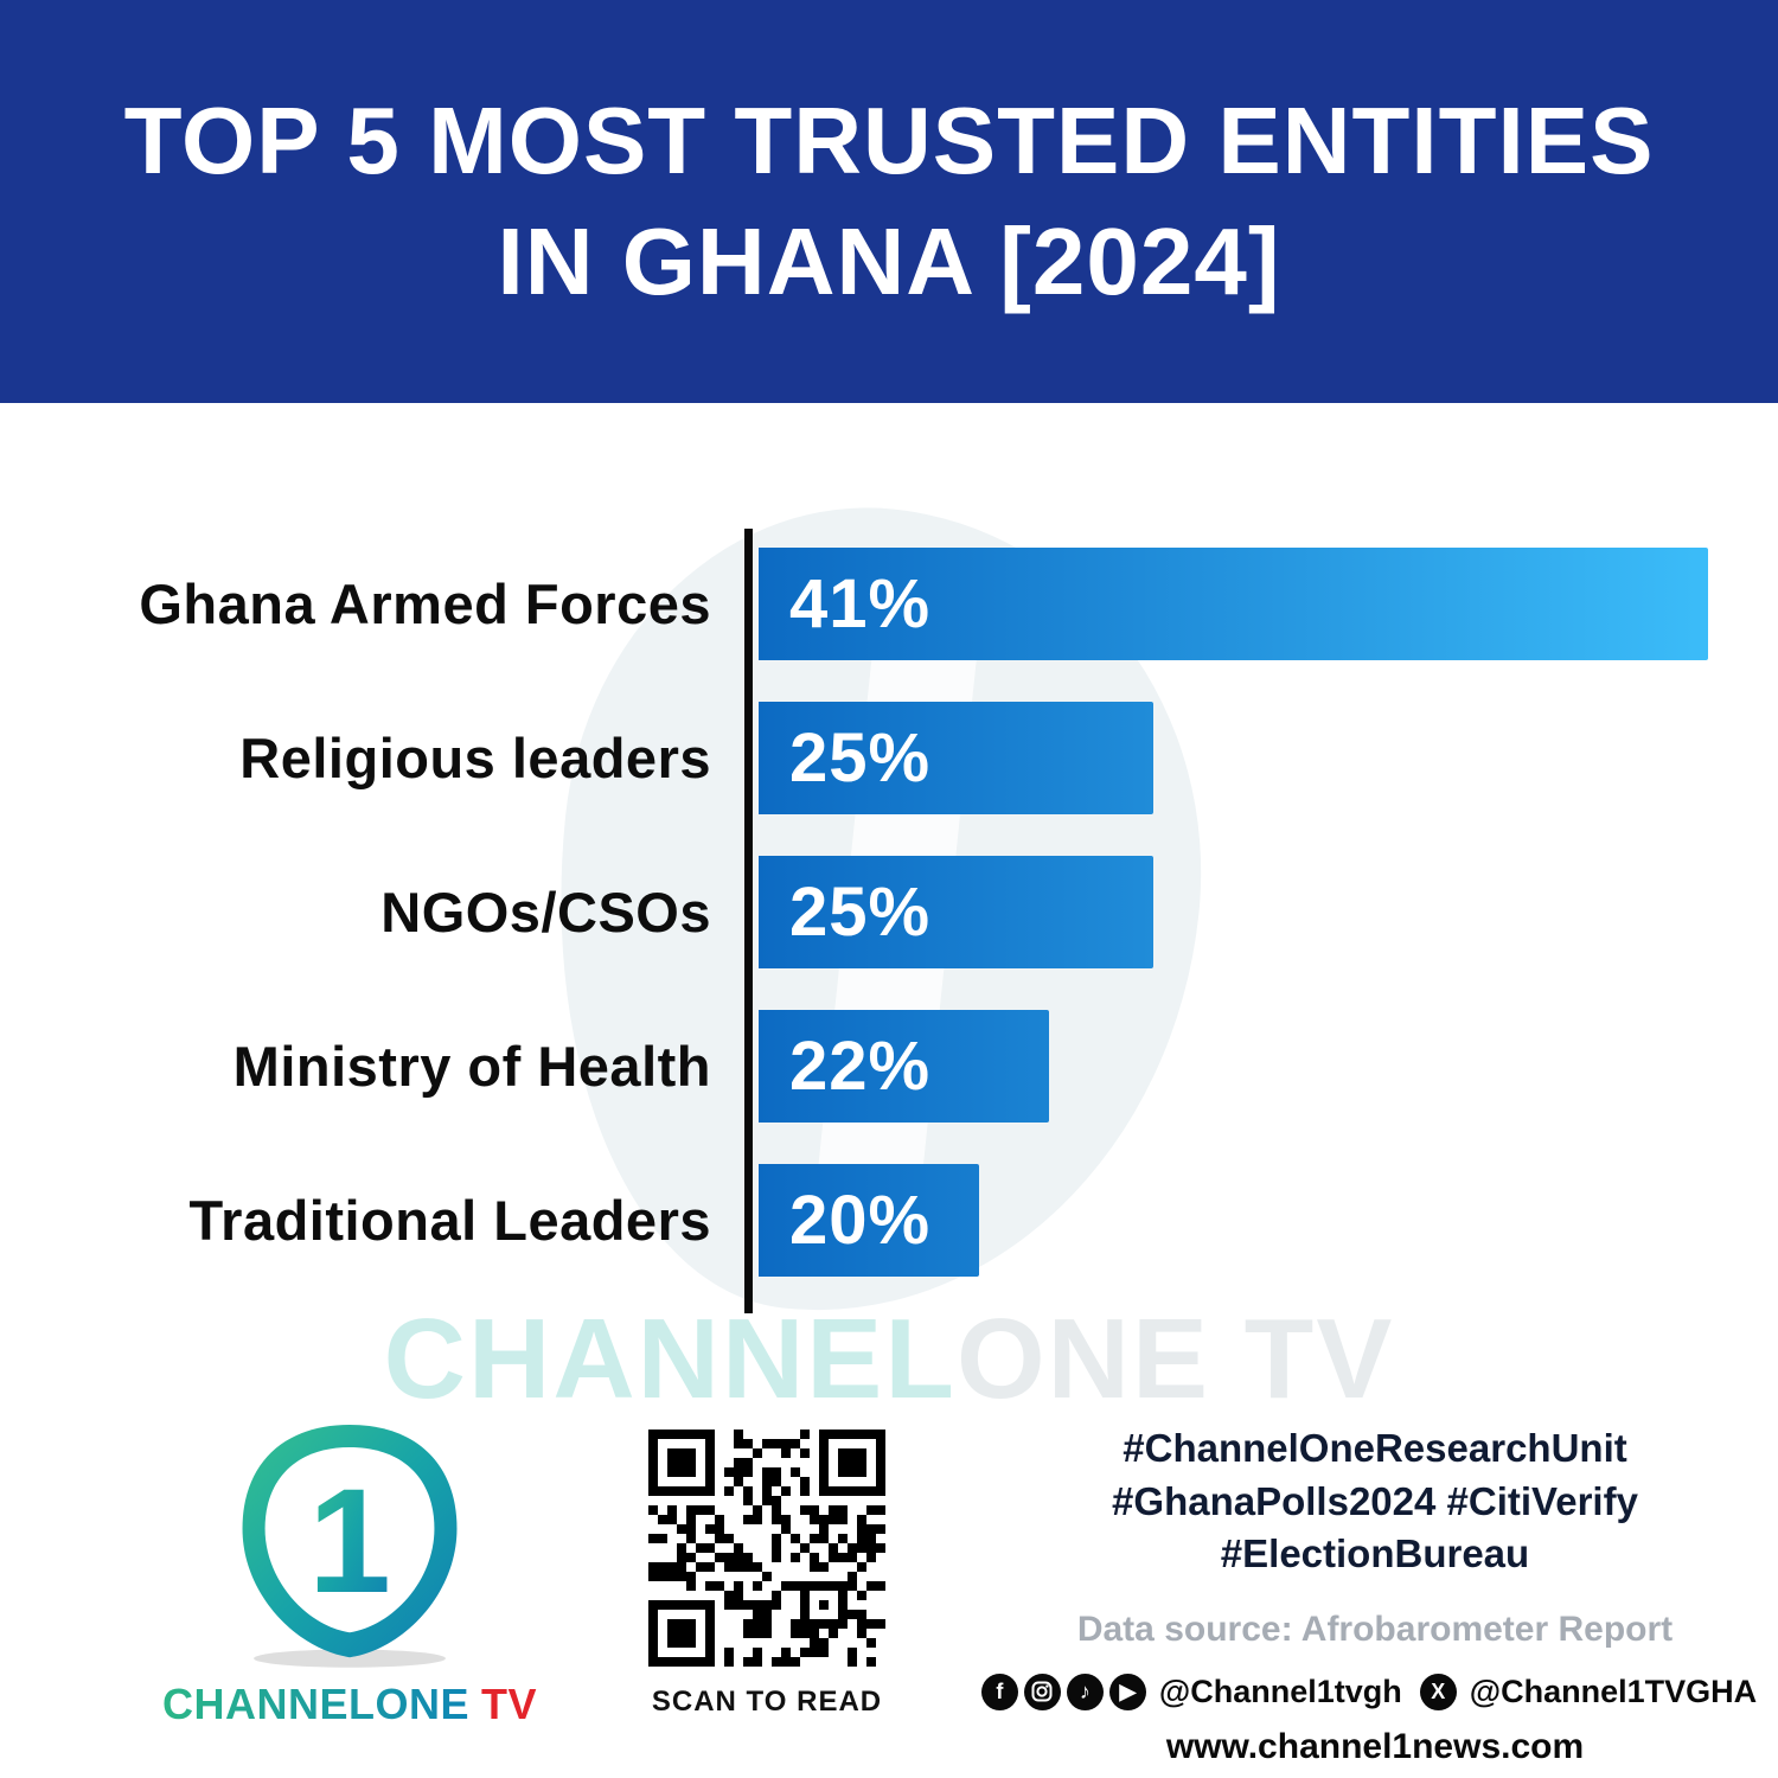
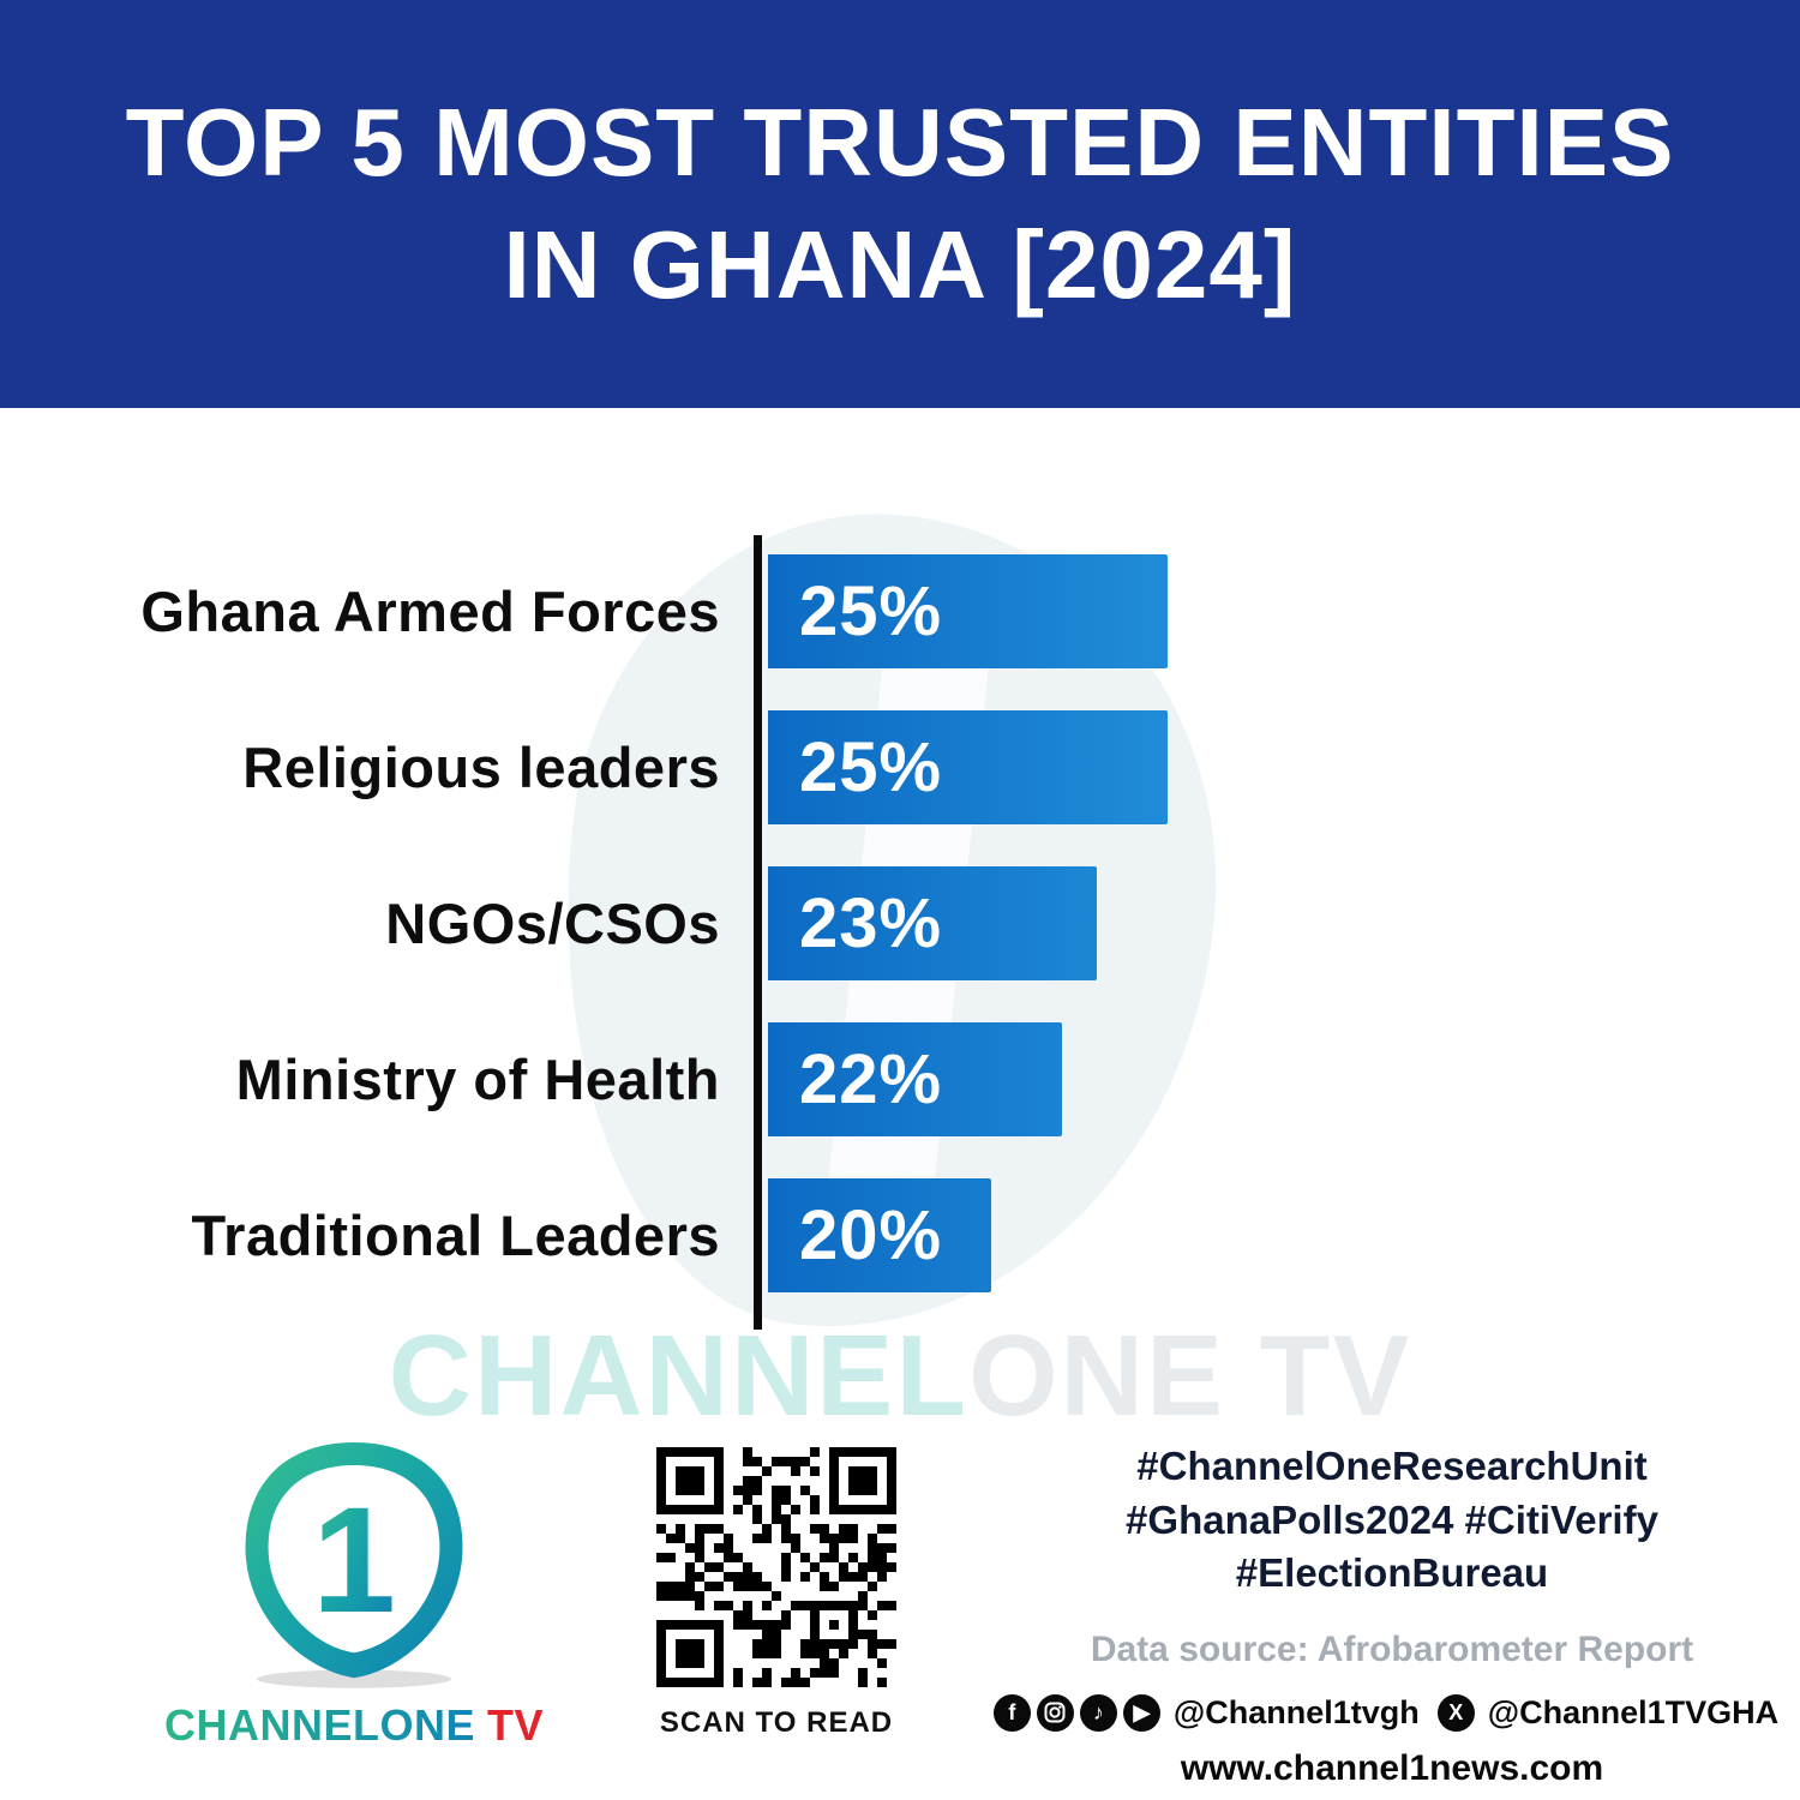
Ghana Armed Forces: 41% -> 25%
NGOs/CSOs: 25% -> 23%
